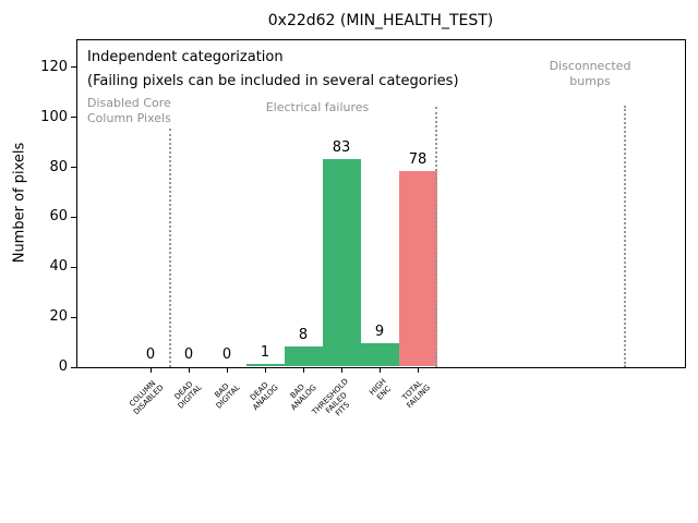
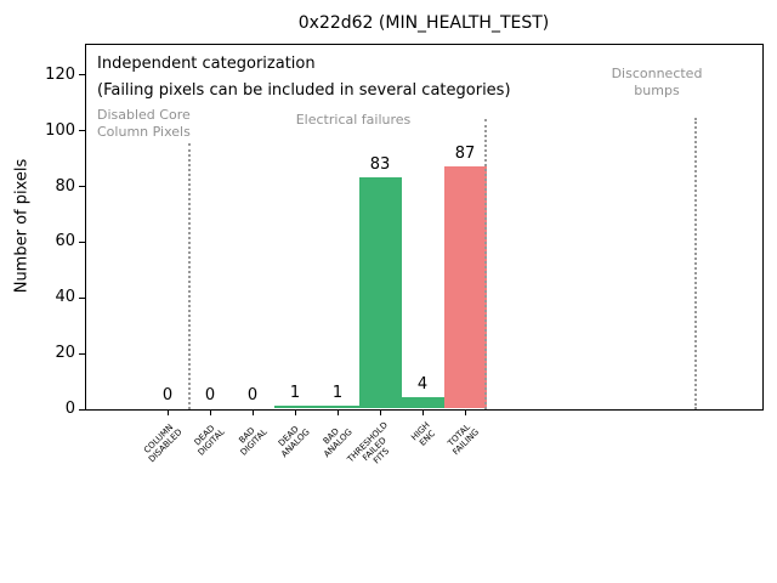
BAD ANALOG: 8 -> 1
HIGH ENC: 9 -> 4
TOTAL FAILING: 78 -> 87
